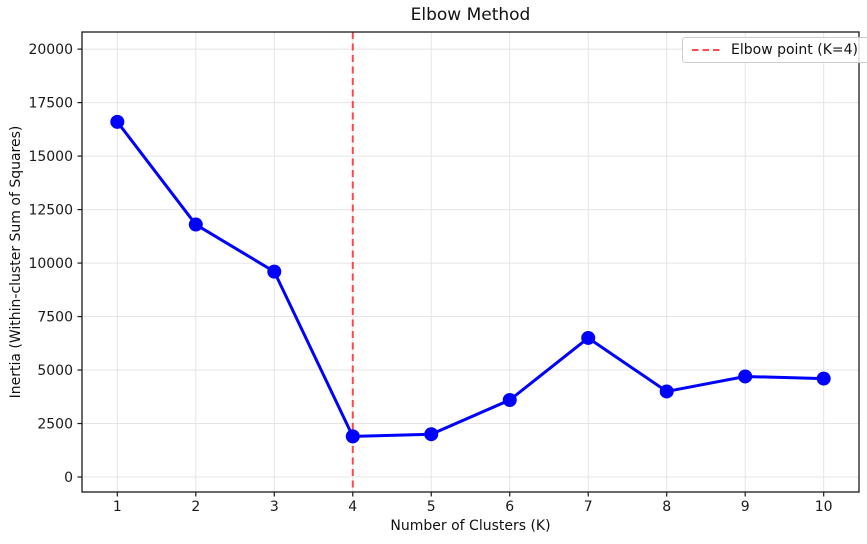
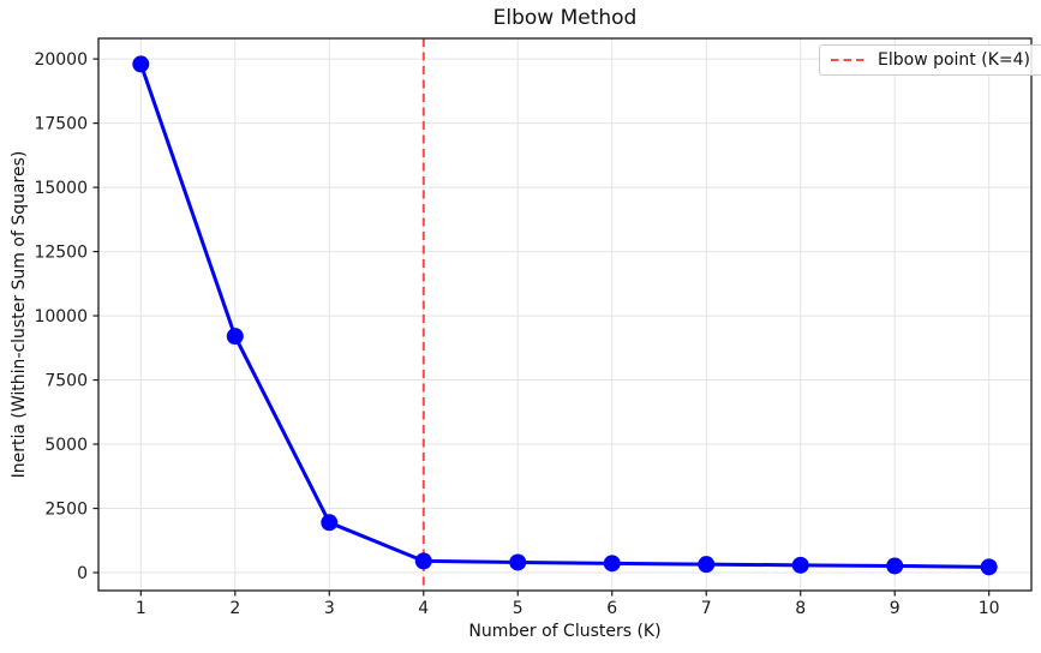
1: 16600 -> 19800
2: 11800 -> 9200
3: 9600 -> 2000
4: 1900 -> 400
5: 2000 -> 400
6: 3600 -> 400
7: 6500 -> 300
8: 4000 -> 300
9: 4700 -> 300
10: 4600 -> 200
